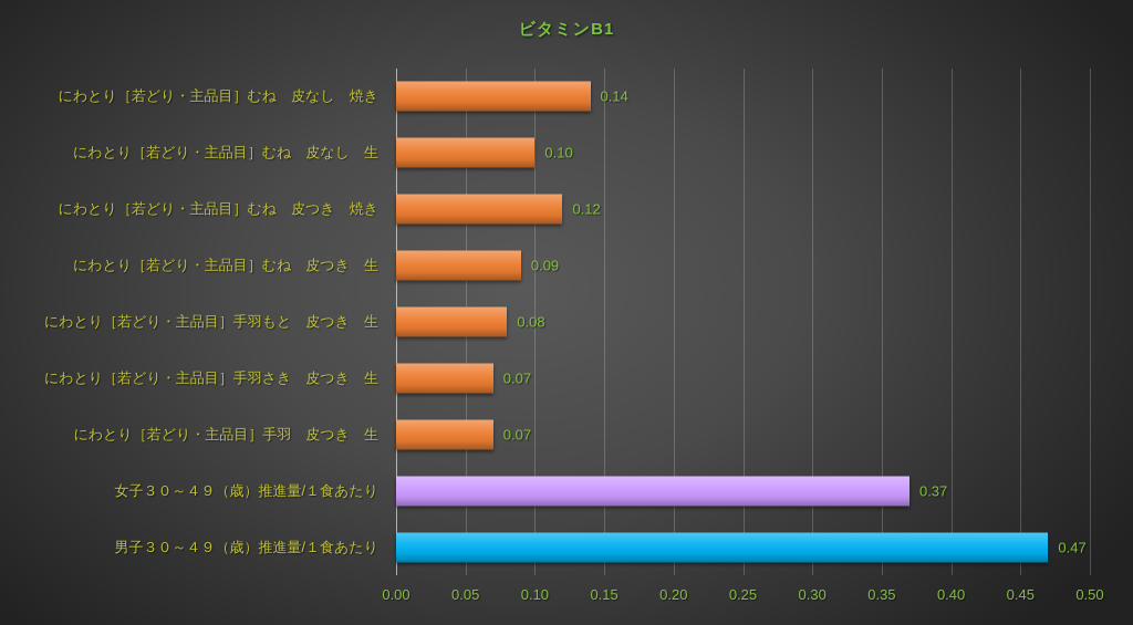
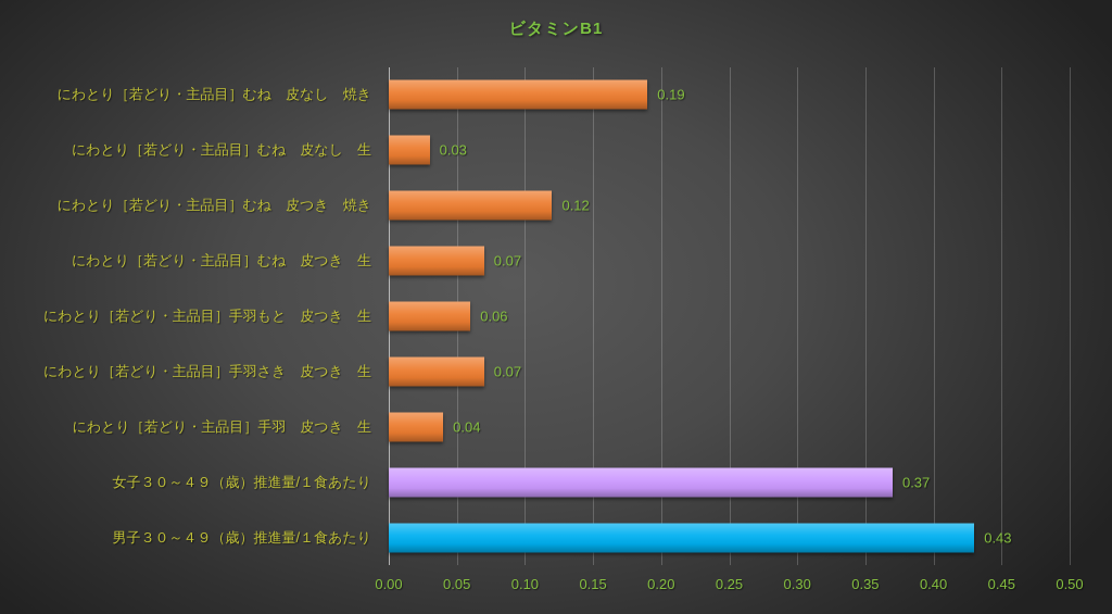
にわとり［若どり・主品目］むね 皮なし 焼き: 0.14 -> 0.19
にわとり［若どり・主品目］むね 皮なし 生: 0.10 -> 0.03
にわとり［若どり・主品目］むね 皮つき 生: 0.09 -> 0.07
にわとり［若どり・主品目］手羽もと 皮つき 生: 0.08 -> 0.06
にわとり［若どり・主品目］手羽 皮つき 生: 0.07 -> 0.04
男子３０～４９（歳）推進量/１食あたり: 0.47 -> 0.43
